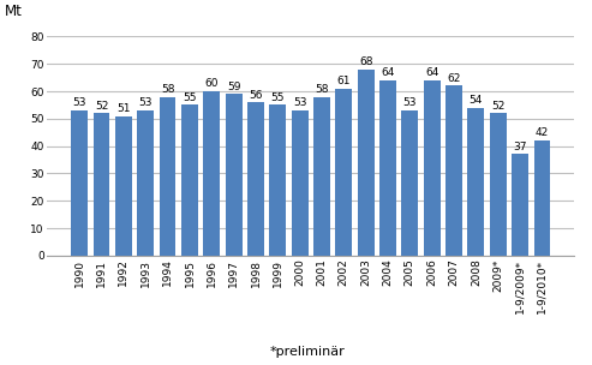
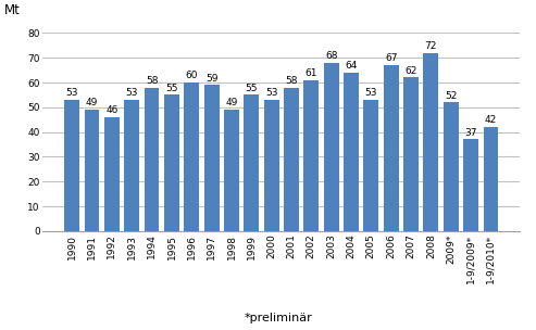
1991: 52 -> 49
1992: 51 -> 46
1998: 56 -> 49
2006: 64 -> 67
2008: 54 -> 72
